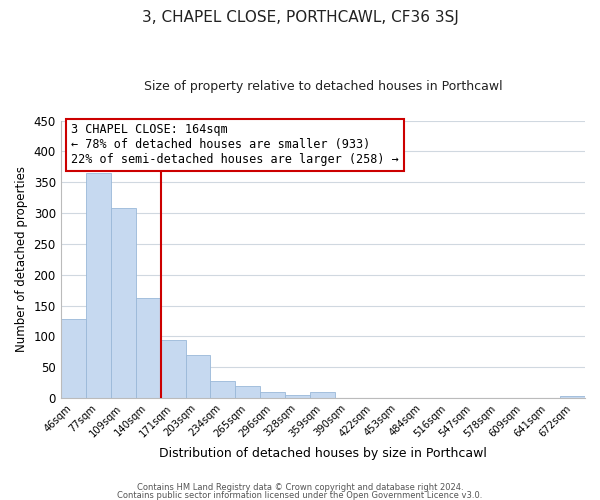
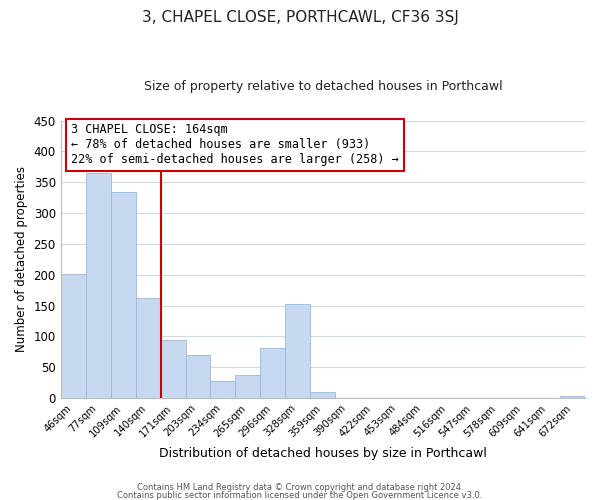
46sqm: 128 -> 202
109sqm: 308 -> 334
265sqm: 20 -> 38
296sqm: 10 -> 82
328sqm: 5 -> 152
